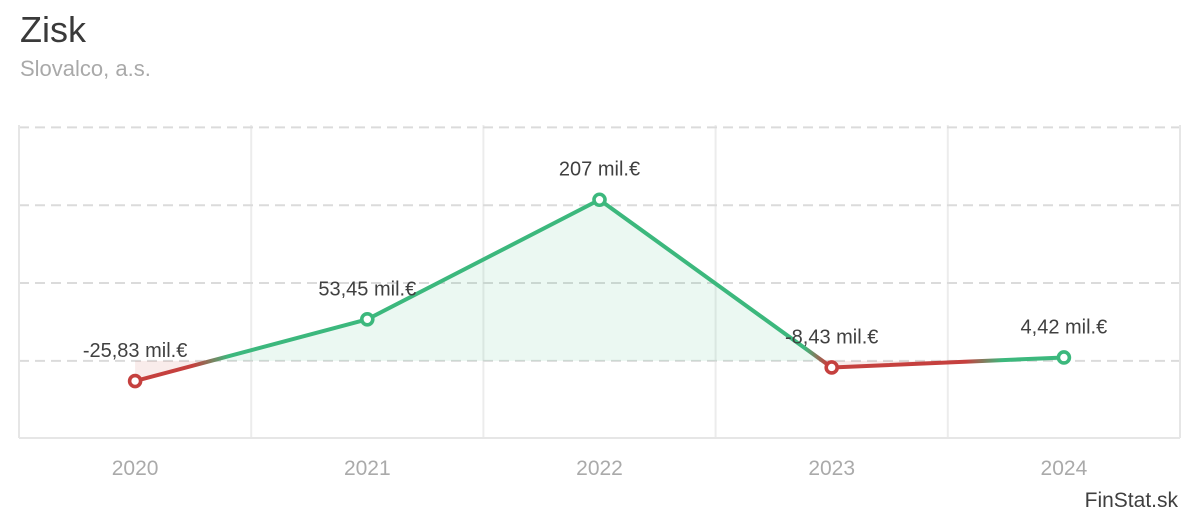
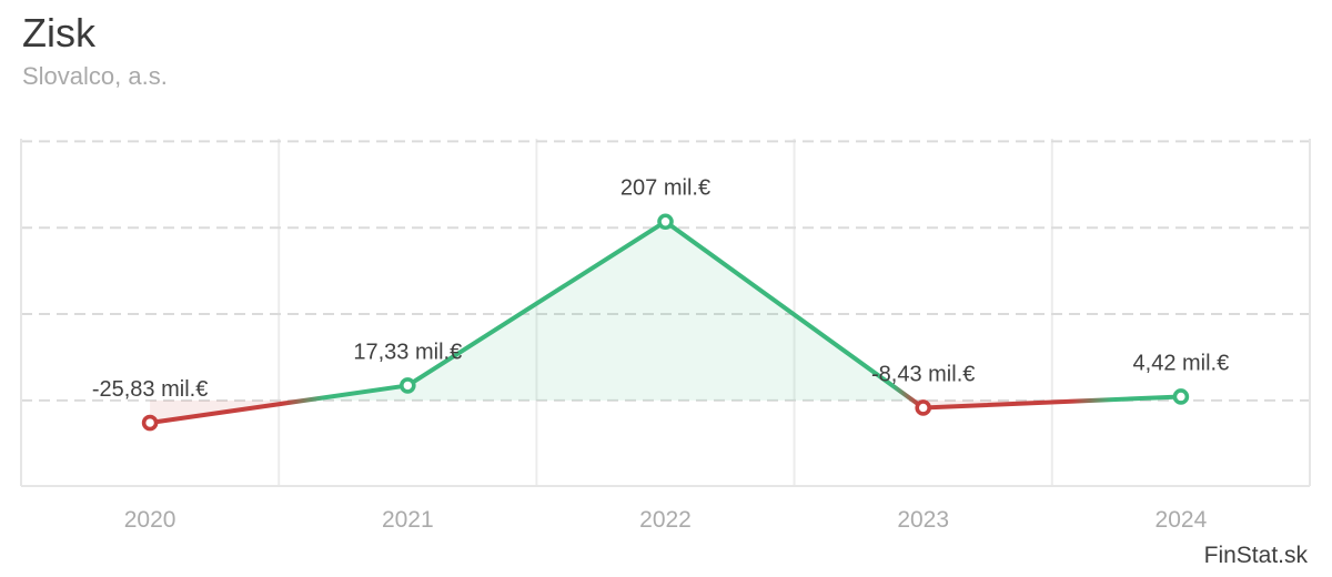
2021: 53,45 -> 17,33
